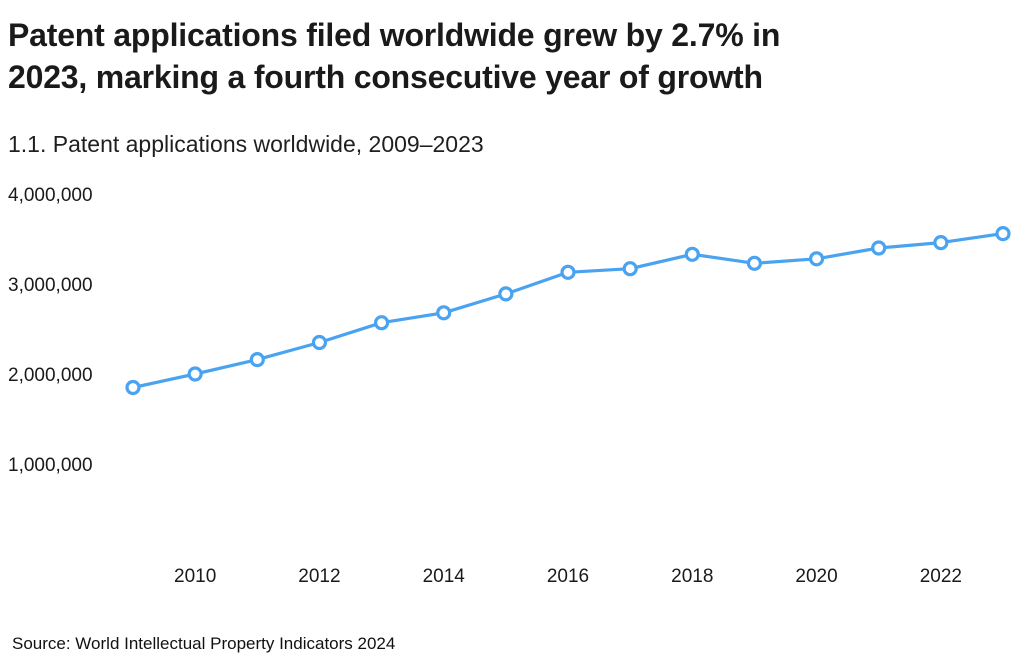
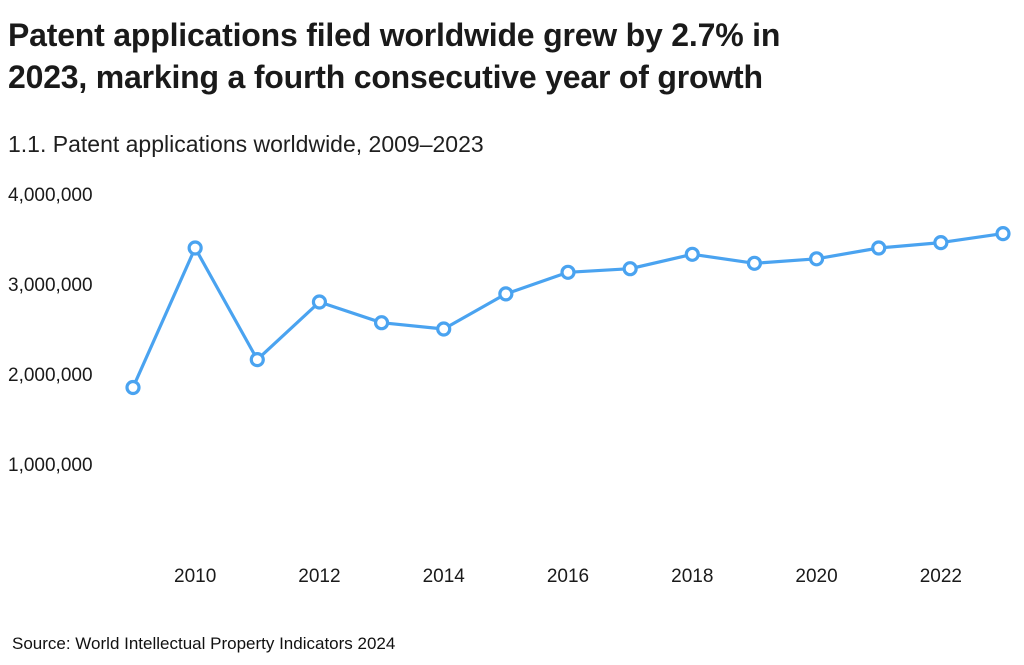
2010: 2000000 -> 3400000
2012: 2400000 -> 2800000
2014: 2700000 -> 2500000
